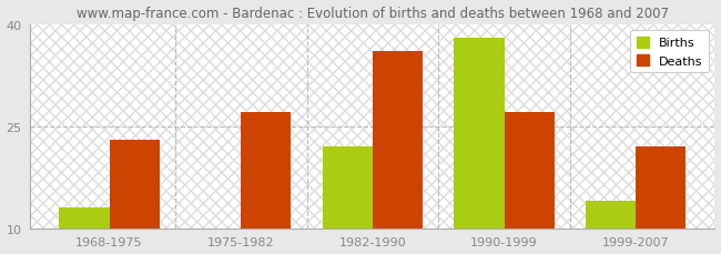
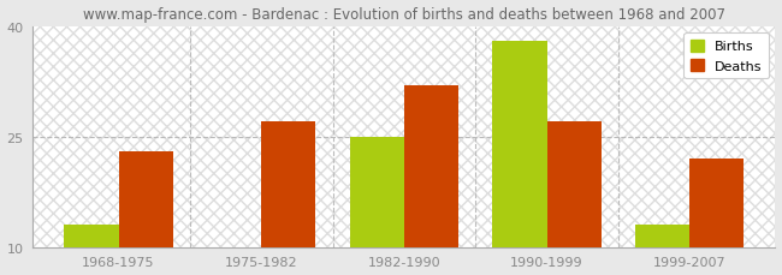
Births/1982-1990: 22 -> 25
Deaths/1982-1990: 36 -> 32
Births/1999-2007: 14 -> 13
